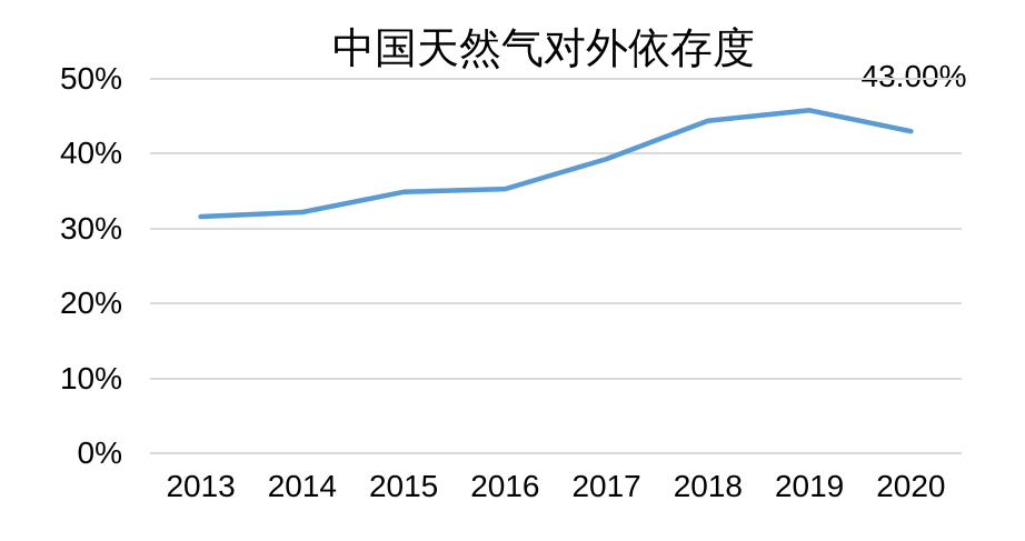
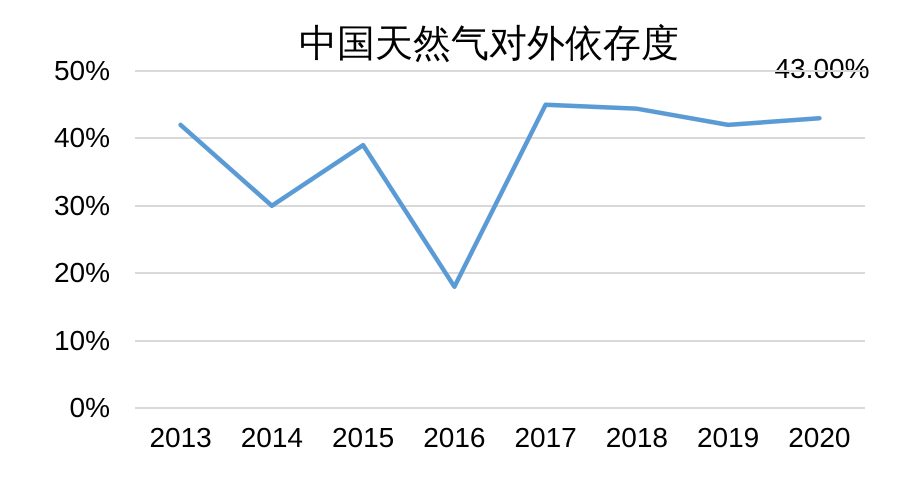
2013: 32% -> 42%
2014: 32% -> 30%
2015: 35% -> 39%
2016: 35% -> 18%
2017: 39% -> 45%
2019: 46% -> 42%
